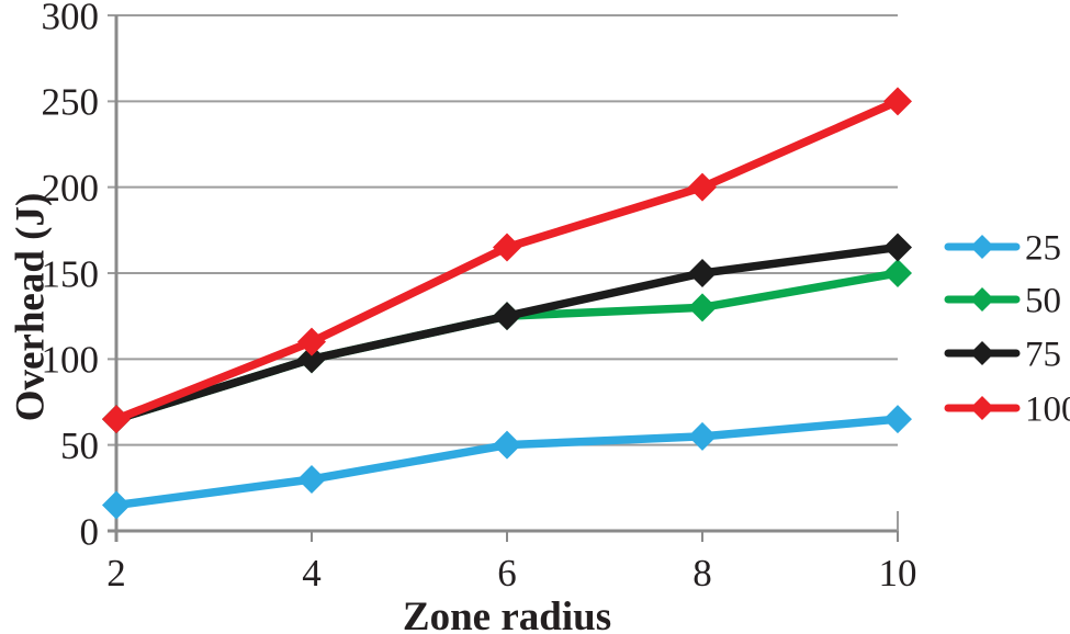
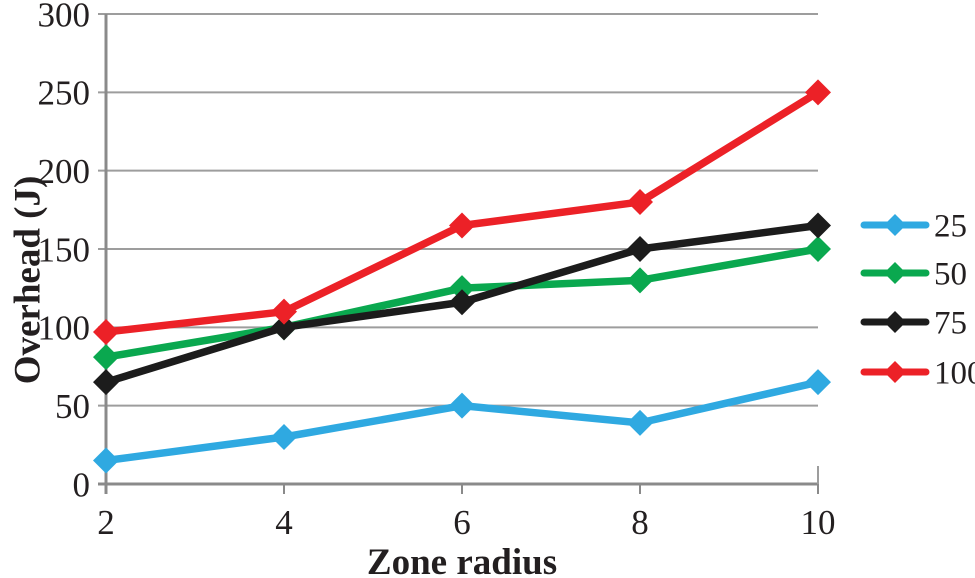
50/2: 65 -> 81
100/2: 65 -> 97
75/6: 125 -> 116
25/8: 55 -> 39
100/8: 200 -> 180
